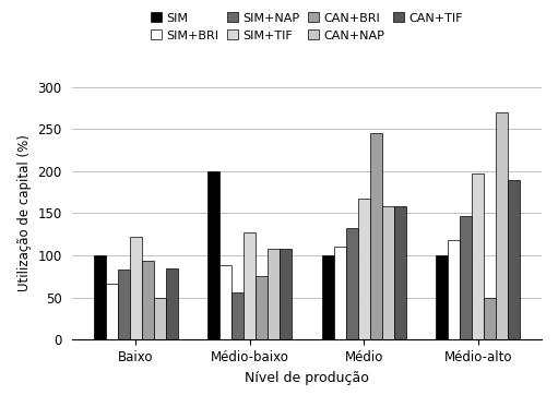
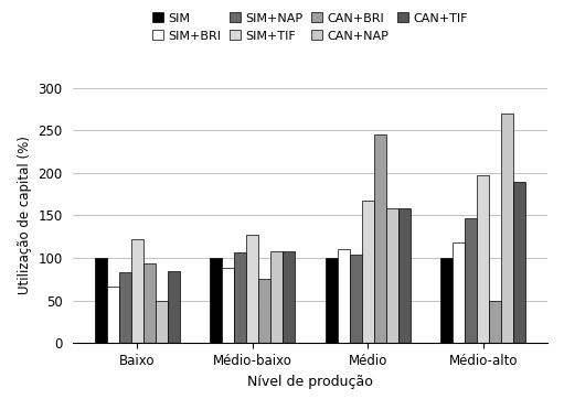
SIM/Médio-baixo: 200 -> 100
SIM+NAP/Médio-baixo: 56 -> 106
SIM+NAP/Médio: 132 -> 104
